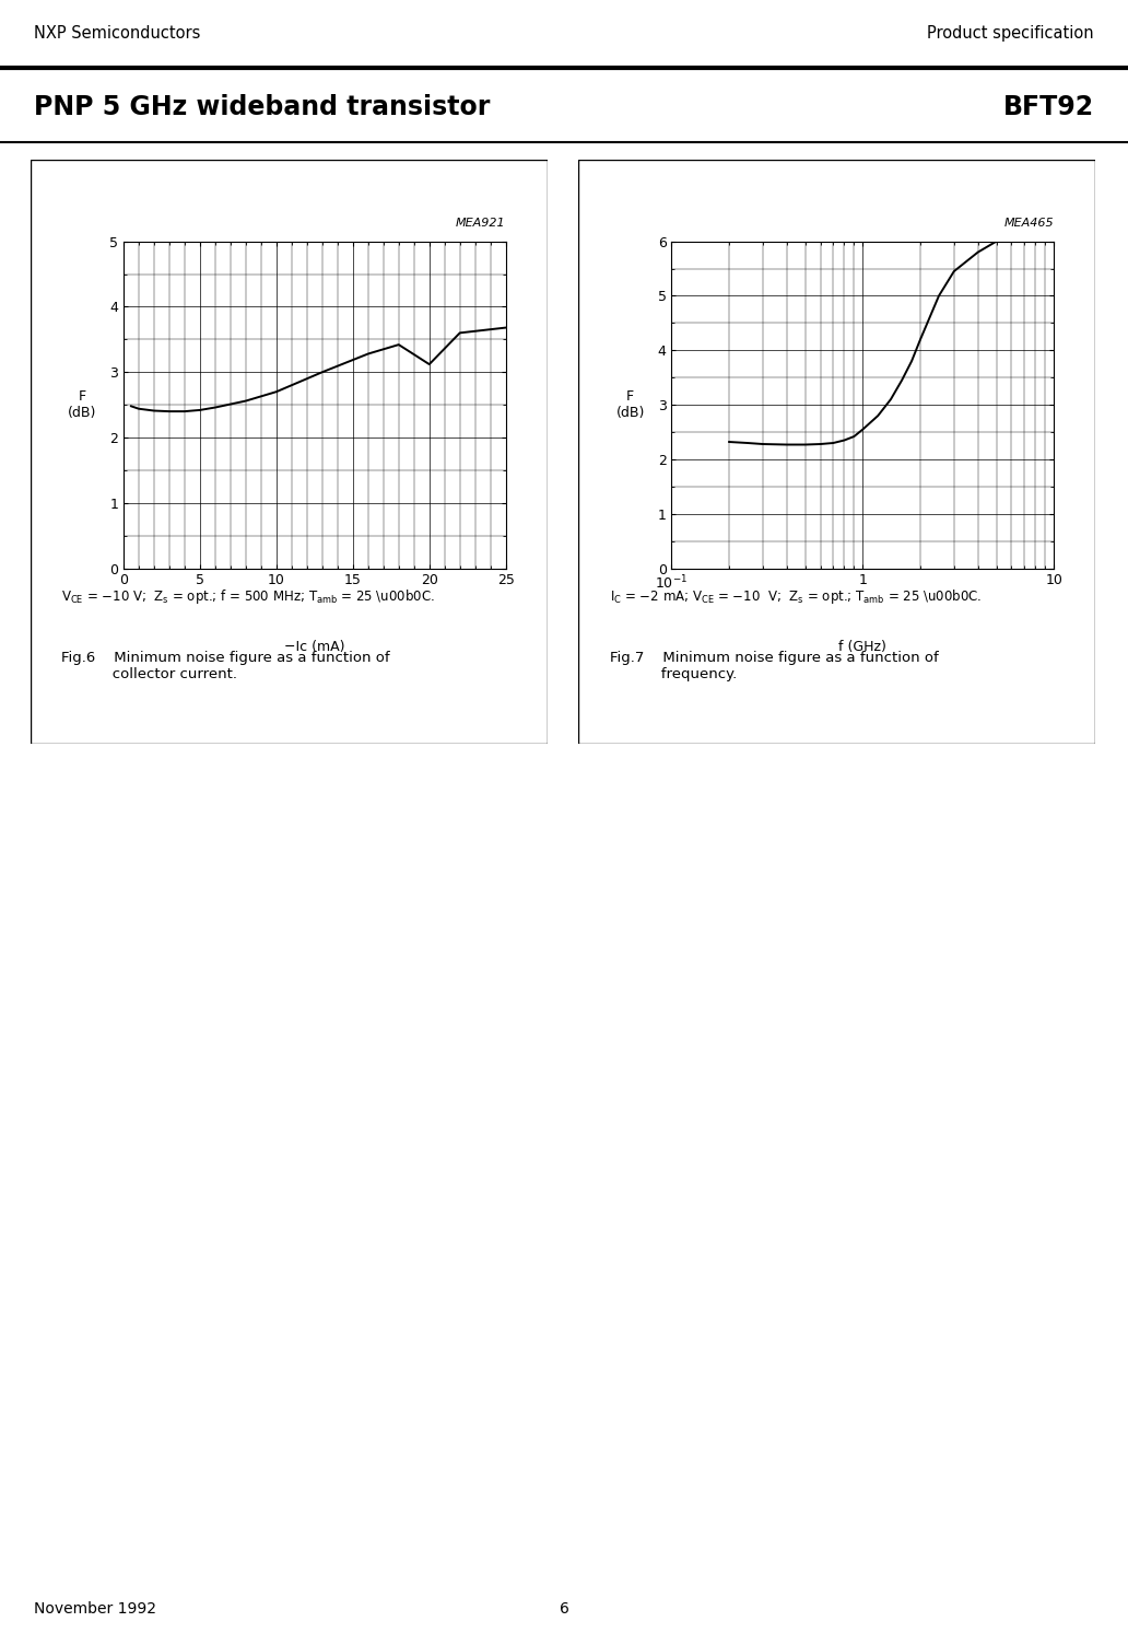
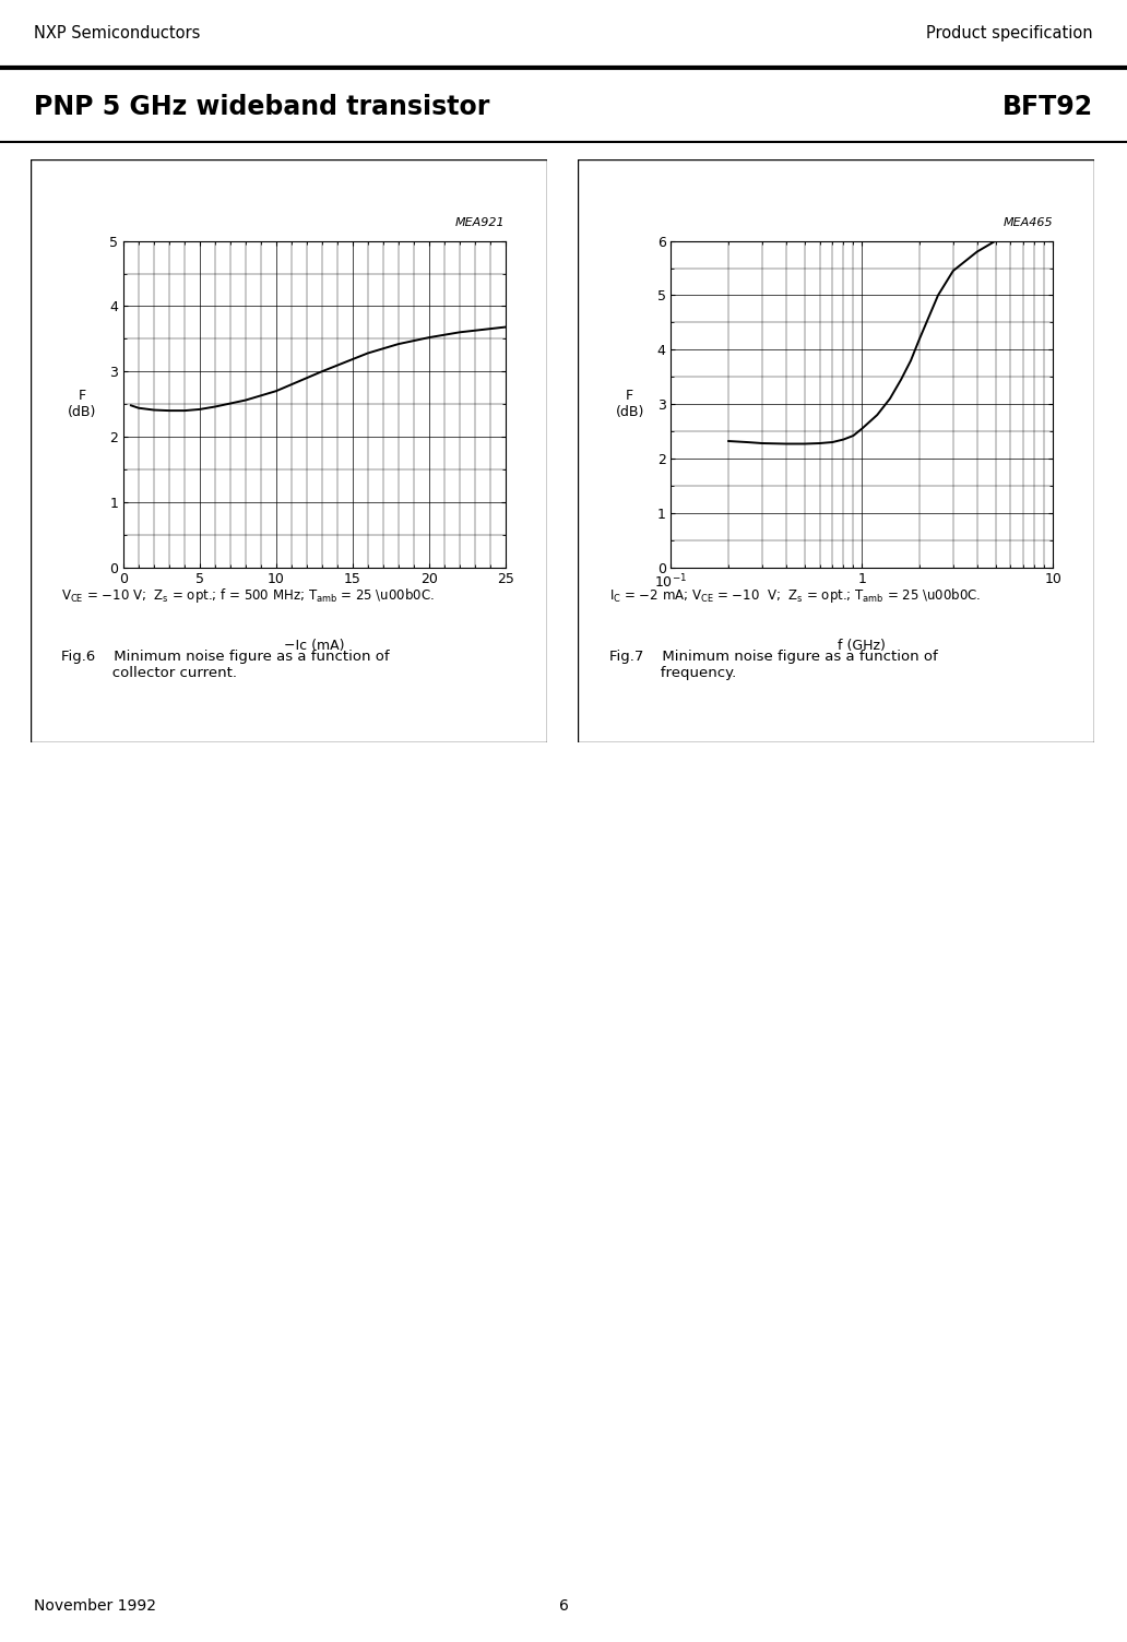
20: 3.12 -> 3.52
